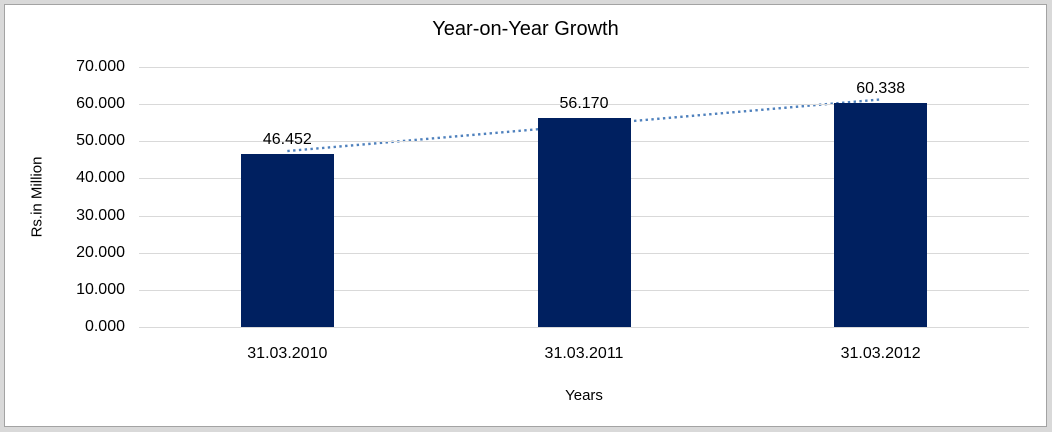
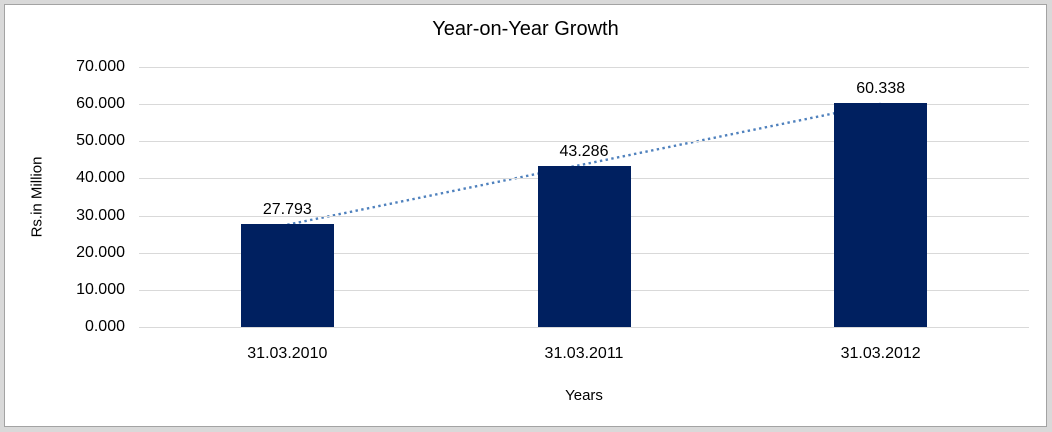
31.03.2010: 46.452 -> 27.793
31.03.2011: 56.170 -> 43.286
